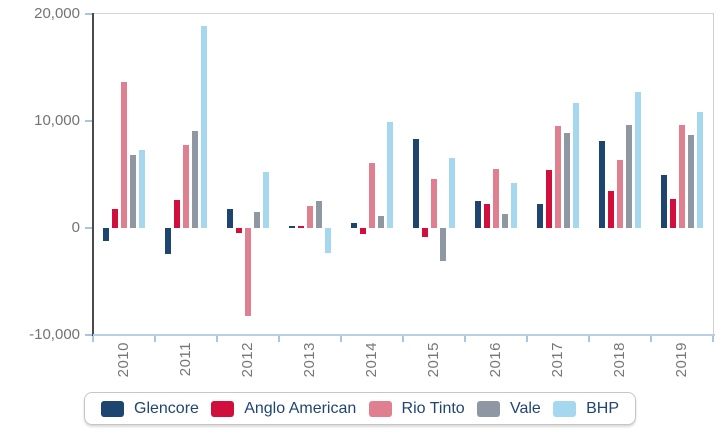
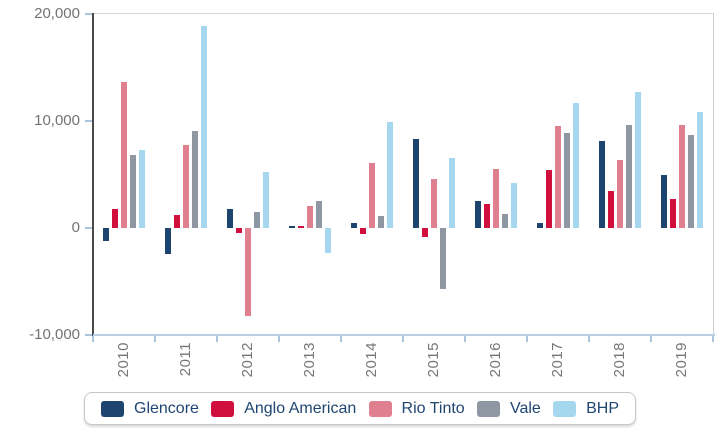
Anglo American/2011: 2600 -> 1200
Vale/2015: -3100 -> -5700
Glencore/2017: 2200 -> 500
